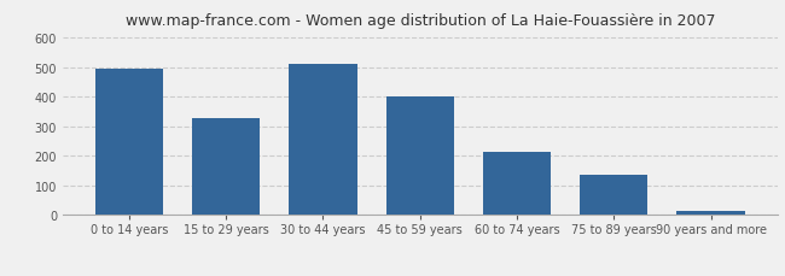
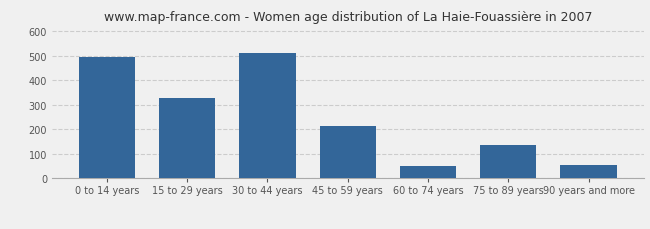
45 to 59 years: 400 -> 215
60 to 74 years: 215 -> 50
90 years and more: 14 -> 55
